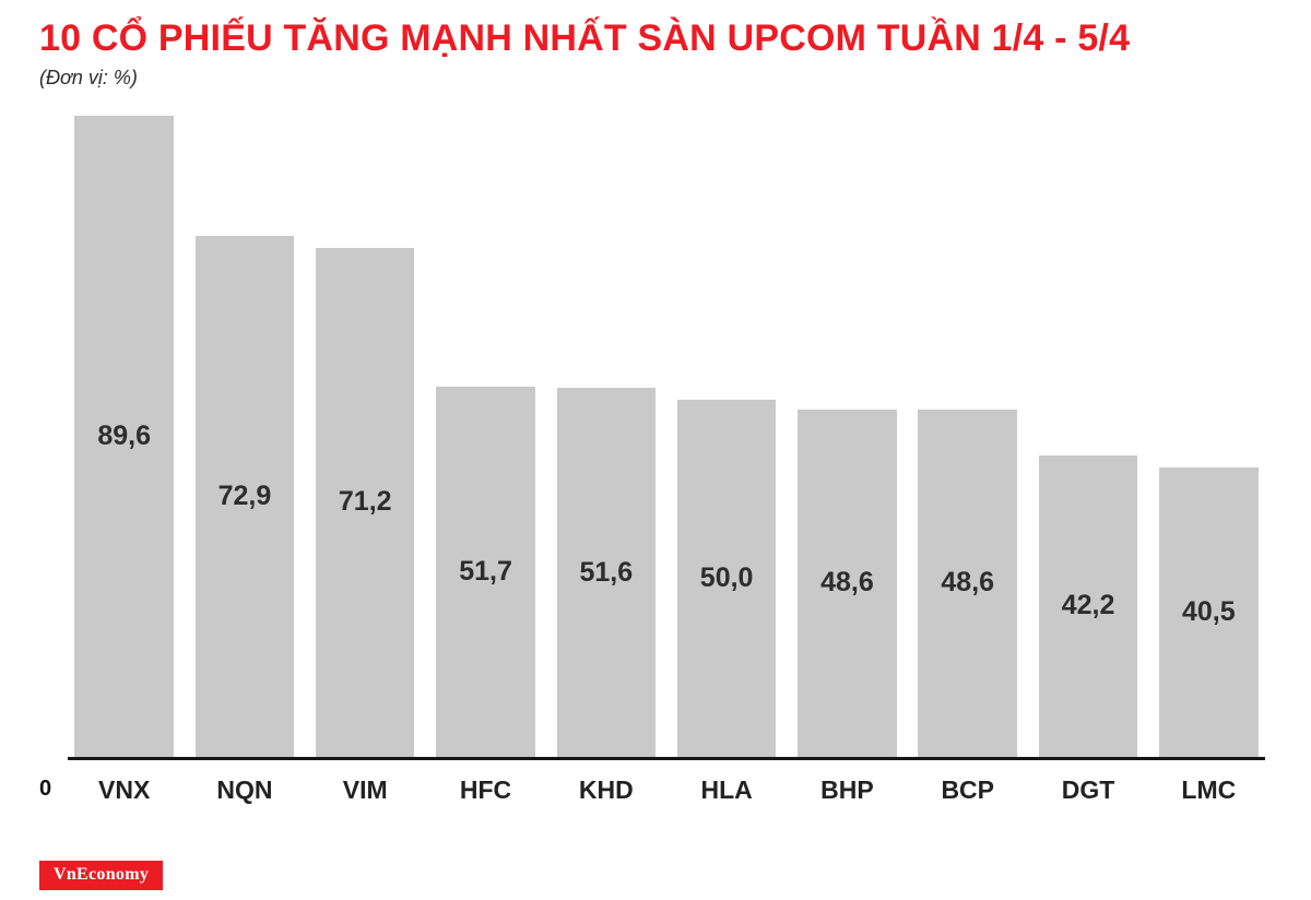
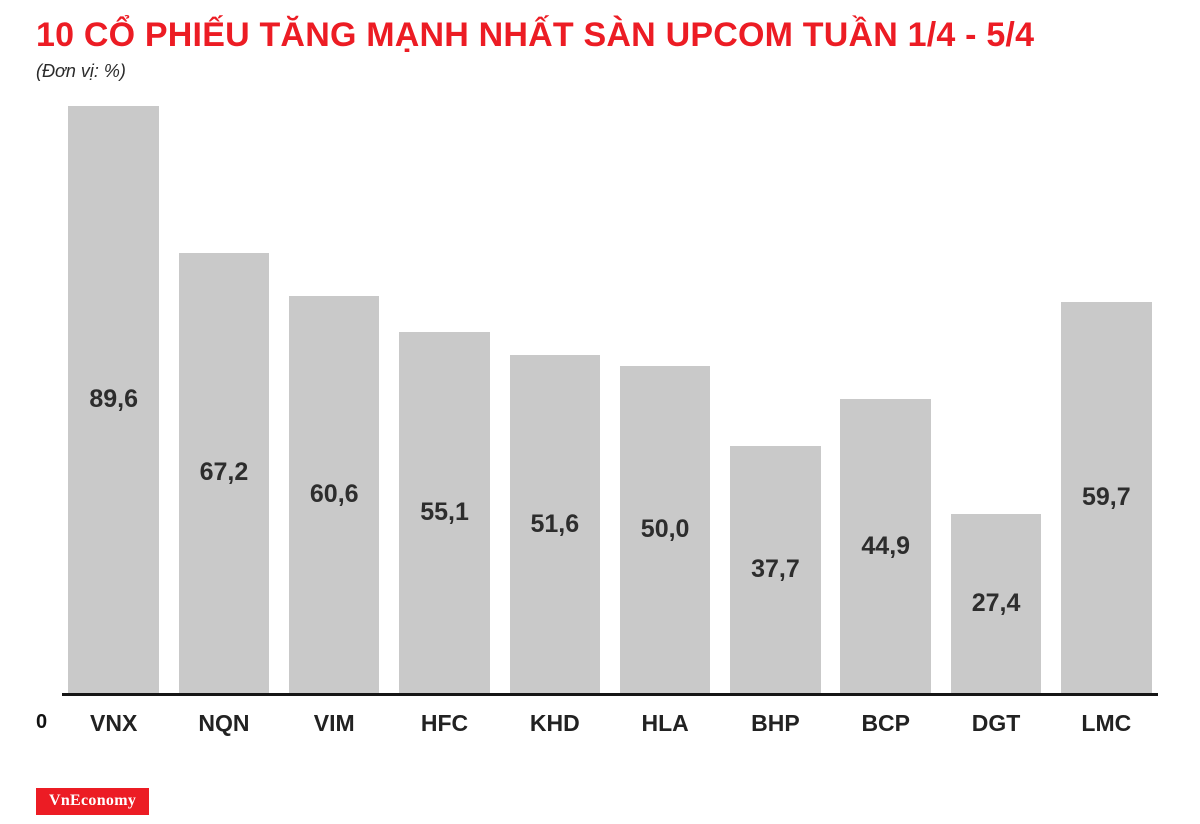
NQN: 72,9 -> 67,2
VIM: 71,2 -> 60,6
HFC: 51,7 -> 55,1
BHP: 48,6 -> 37,7
BCP: 48,6 -> 44,9
DGT: 42,2 -> 27,4
LMC: 40,5 -> 59,7
